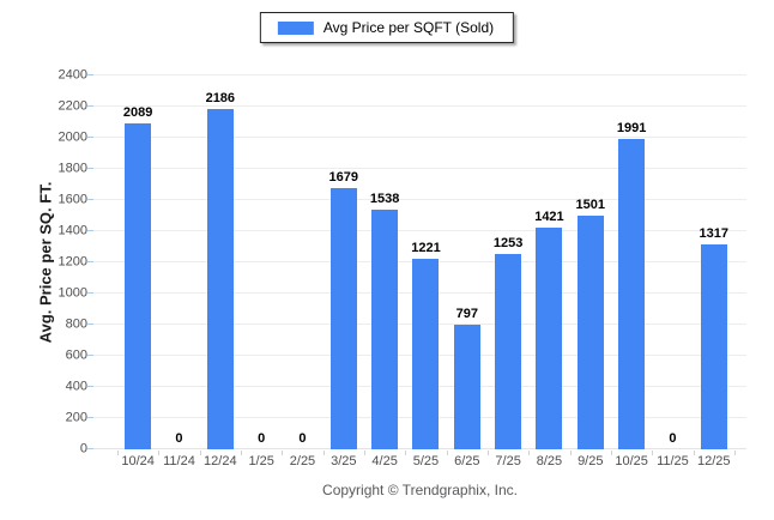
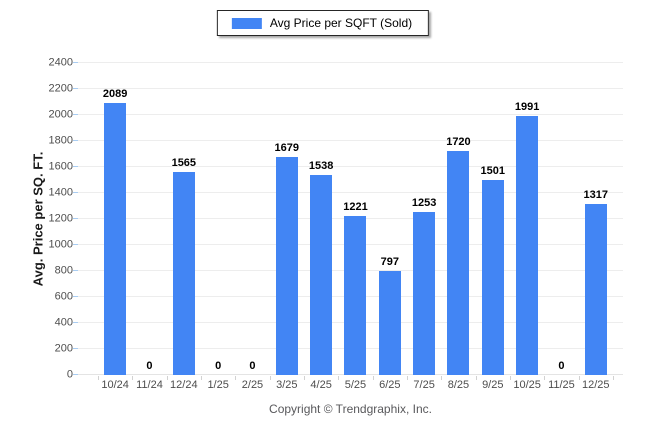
12/24: 2186 -> 1565
8/25: 1421 -> 1720
